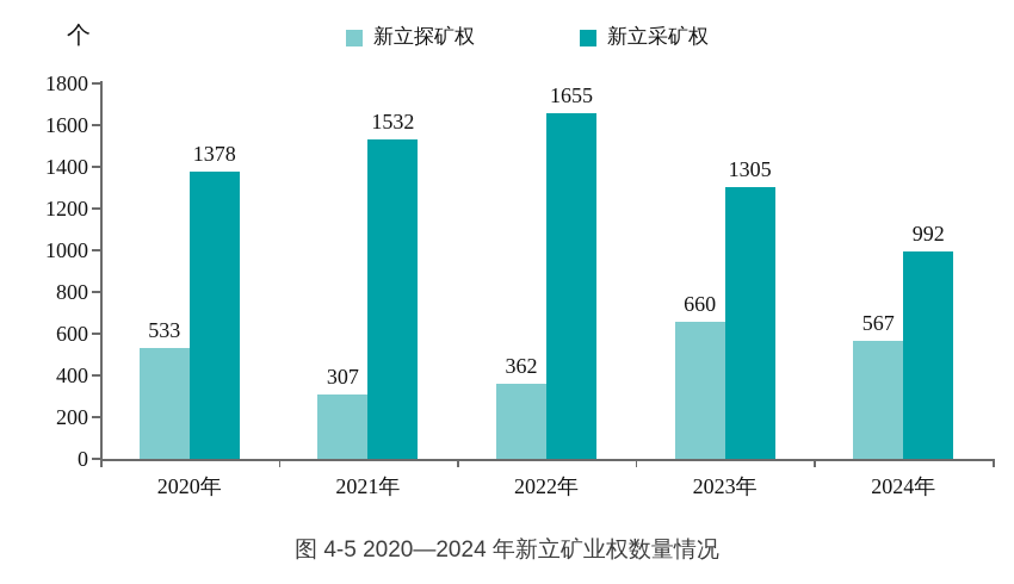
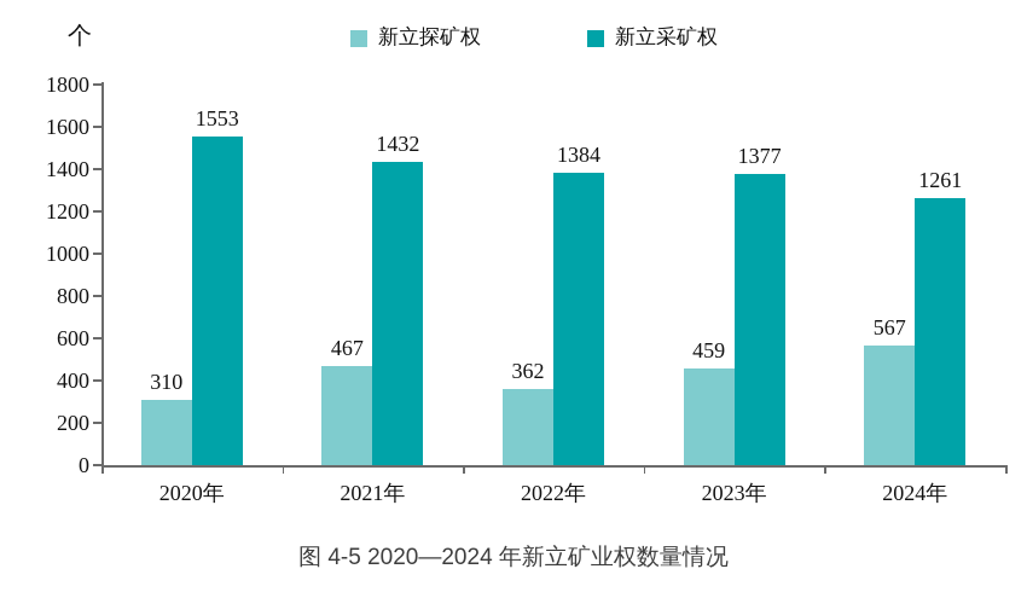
新立探矿权/2020年: 533 -> 310
新立采矿权/2020年: 1378 -> 1553
新立探矿权/2021年: 307 -> 467
新立采矿权/2021年: 1532 -> 1432
新立采矿权/2022年: 1655 -> 1384
新立探矿权/2023年: 660 -> 459
新立采矿权/2023年: 1305 -> 1377
新立采矿权/2024年: 992 -> 1261
